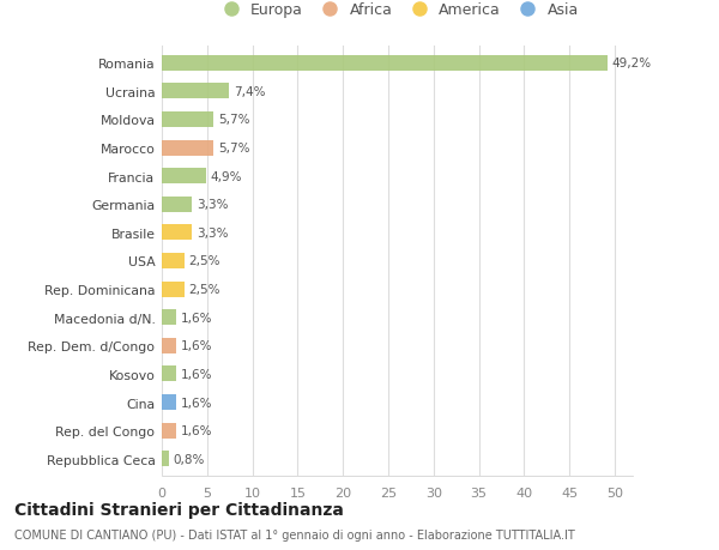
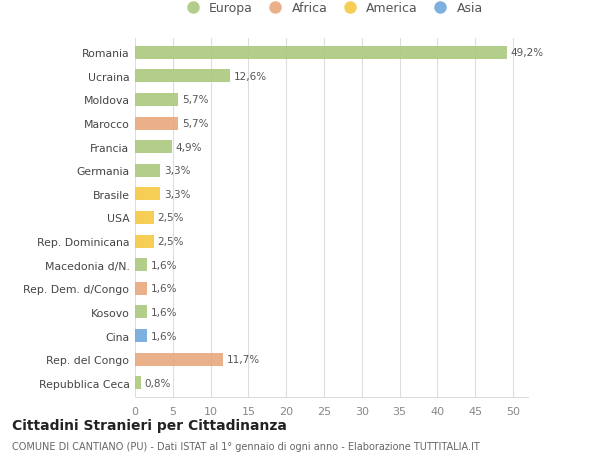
Ucraina: 7,4% -> 12,6%
Rep. del Congo: 1,6% -> 11,7%
